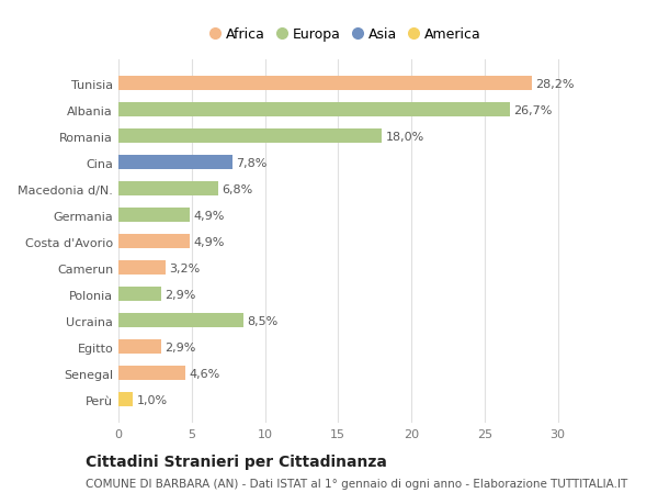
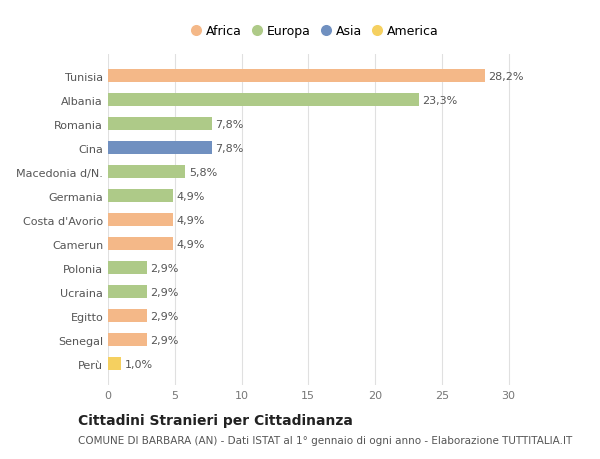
Albania: 26,7% -> 23,3%
Romania: 18,0% -> 7,8%
Macedonia d/N.: 6,8% -> 5,8%
Camerun: 3,2% -> 4,9%
Ucraina: 8,5% -> 2,9%
Senegal: 4,6% -> 2,9%
